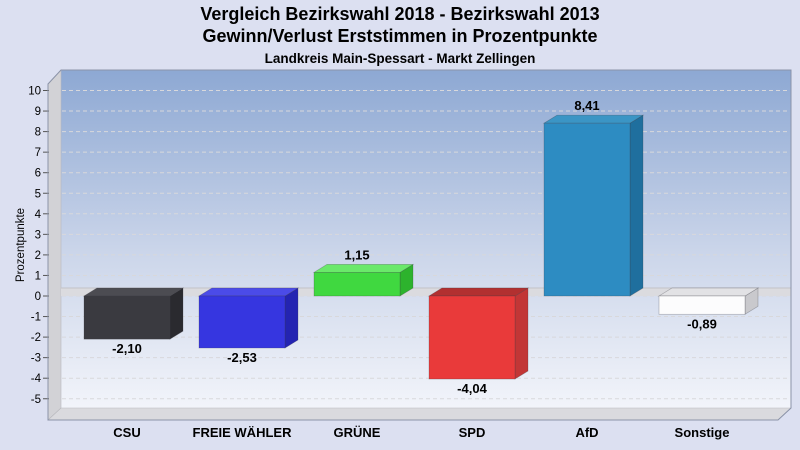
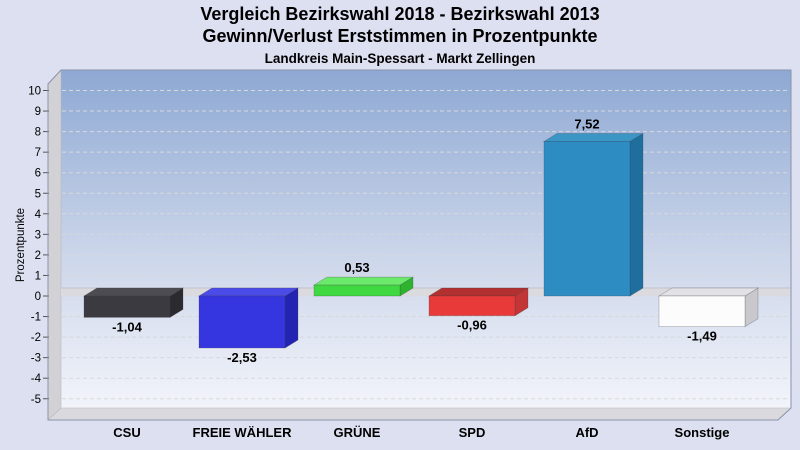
CSU: -2,10 -> -1,04
GRÜNE: 1,15 -> 0,53
SPD: -4,04 -> -0,96
AfD: 8,41 -> 7,52
Sonstige: -0,89 -> -1,49
